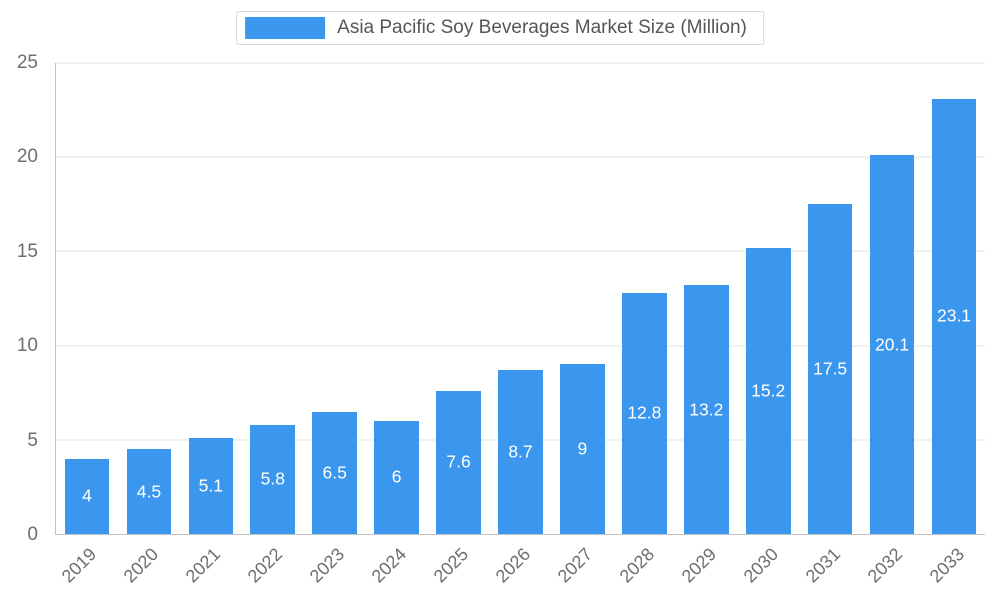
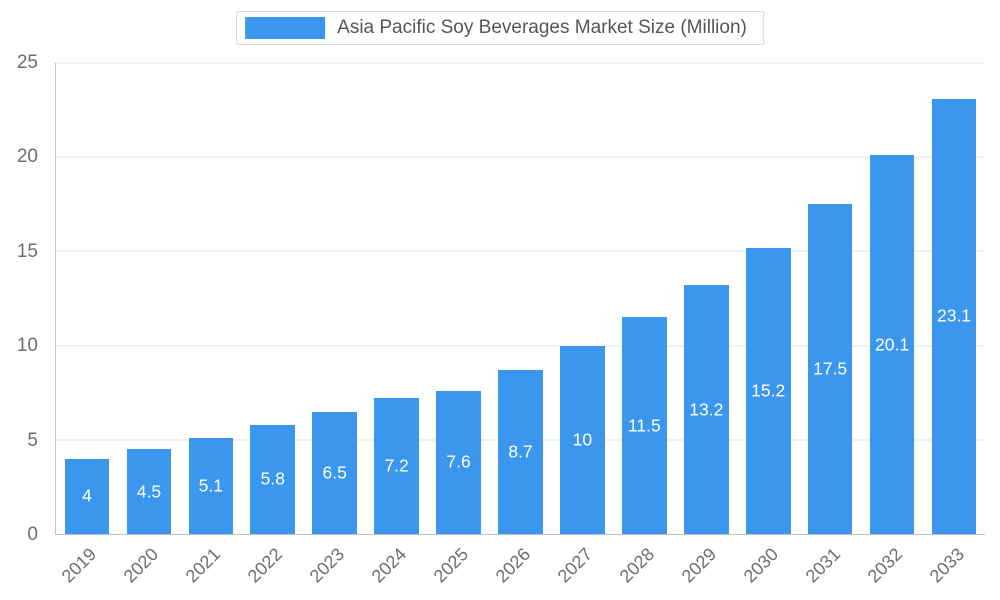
2024: 6 -> 7.2
2027: 9 -> 10
2028: 12.8 -> 11.5
